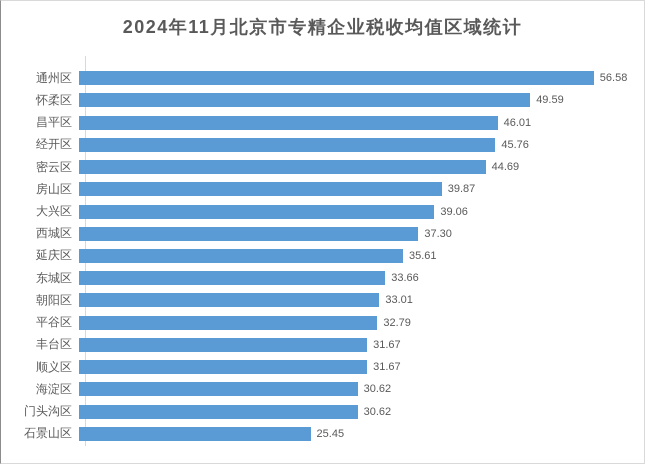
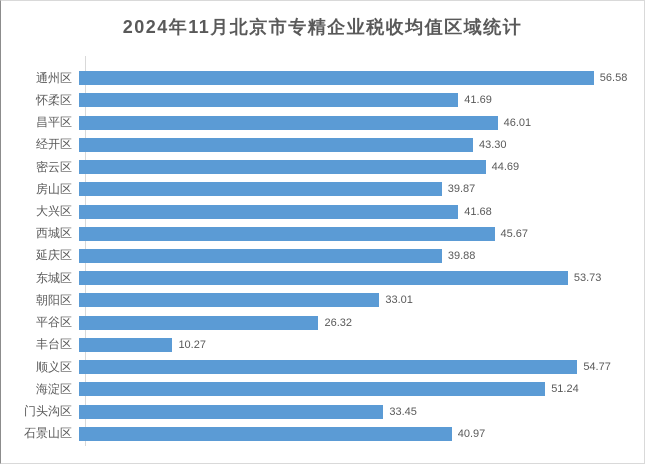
怀柔区: 49.59 -> 41.69
经开区: 45.76 -> 43.30
大兴区: 39.06 -> 41.68
西城区: 37.30 -> 45.67
延庆区: 35.61 -> 39.88
东城区: 33.66 -> 53.73
平谷区: 32.79 -> 26.32
丰台区: 31.67 -> 10.27
顺义区: 31.67 -> 54.77
海淀区: 30.62 -> 51.24
门头沟区: 30.62 -> 33.45
石景山区: 25.45 -> 40.97
